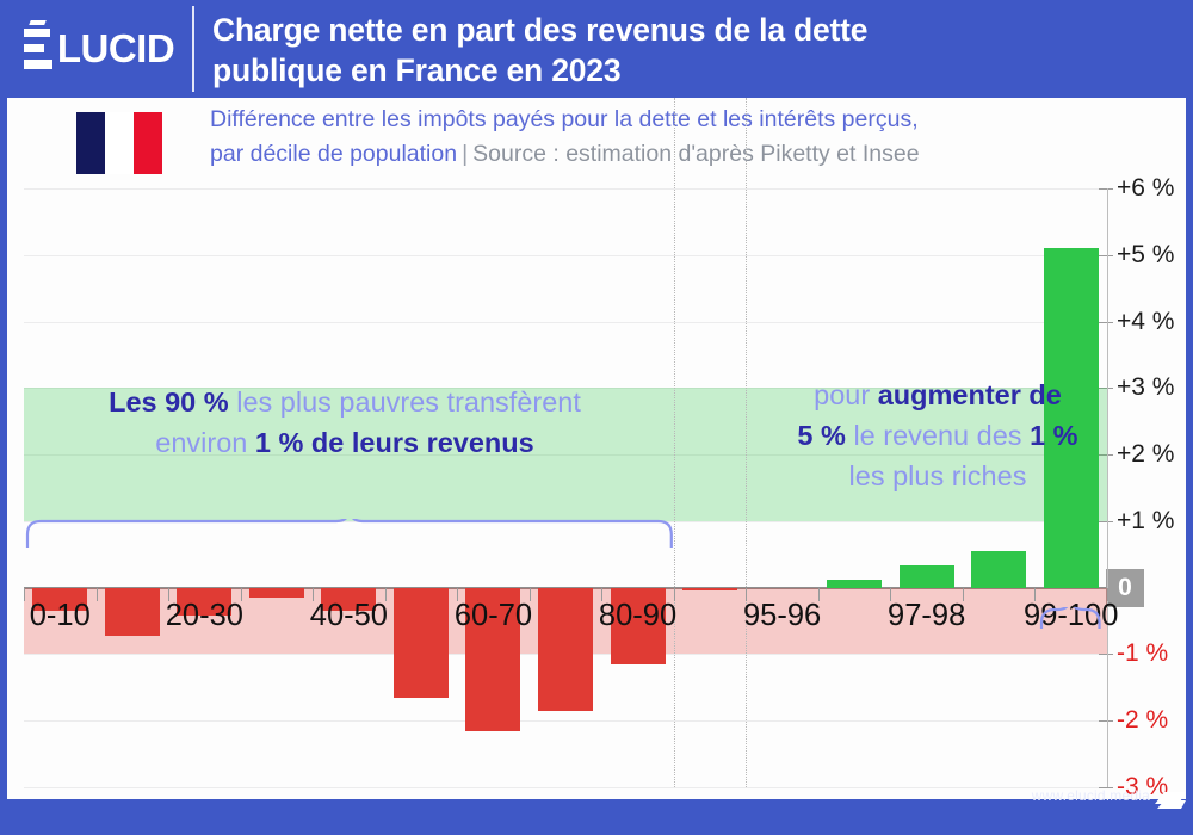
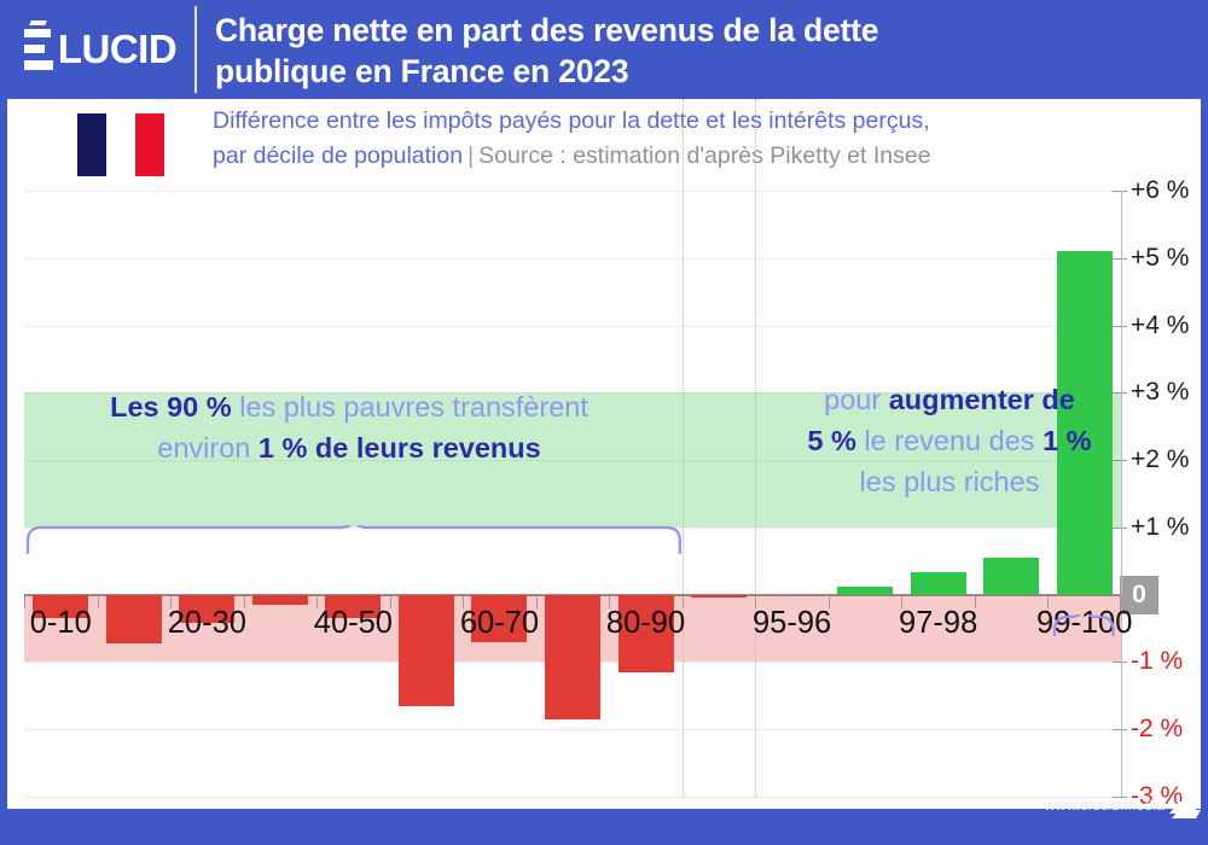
60-70: -2.1% -> -0.7%
